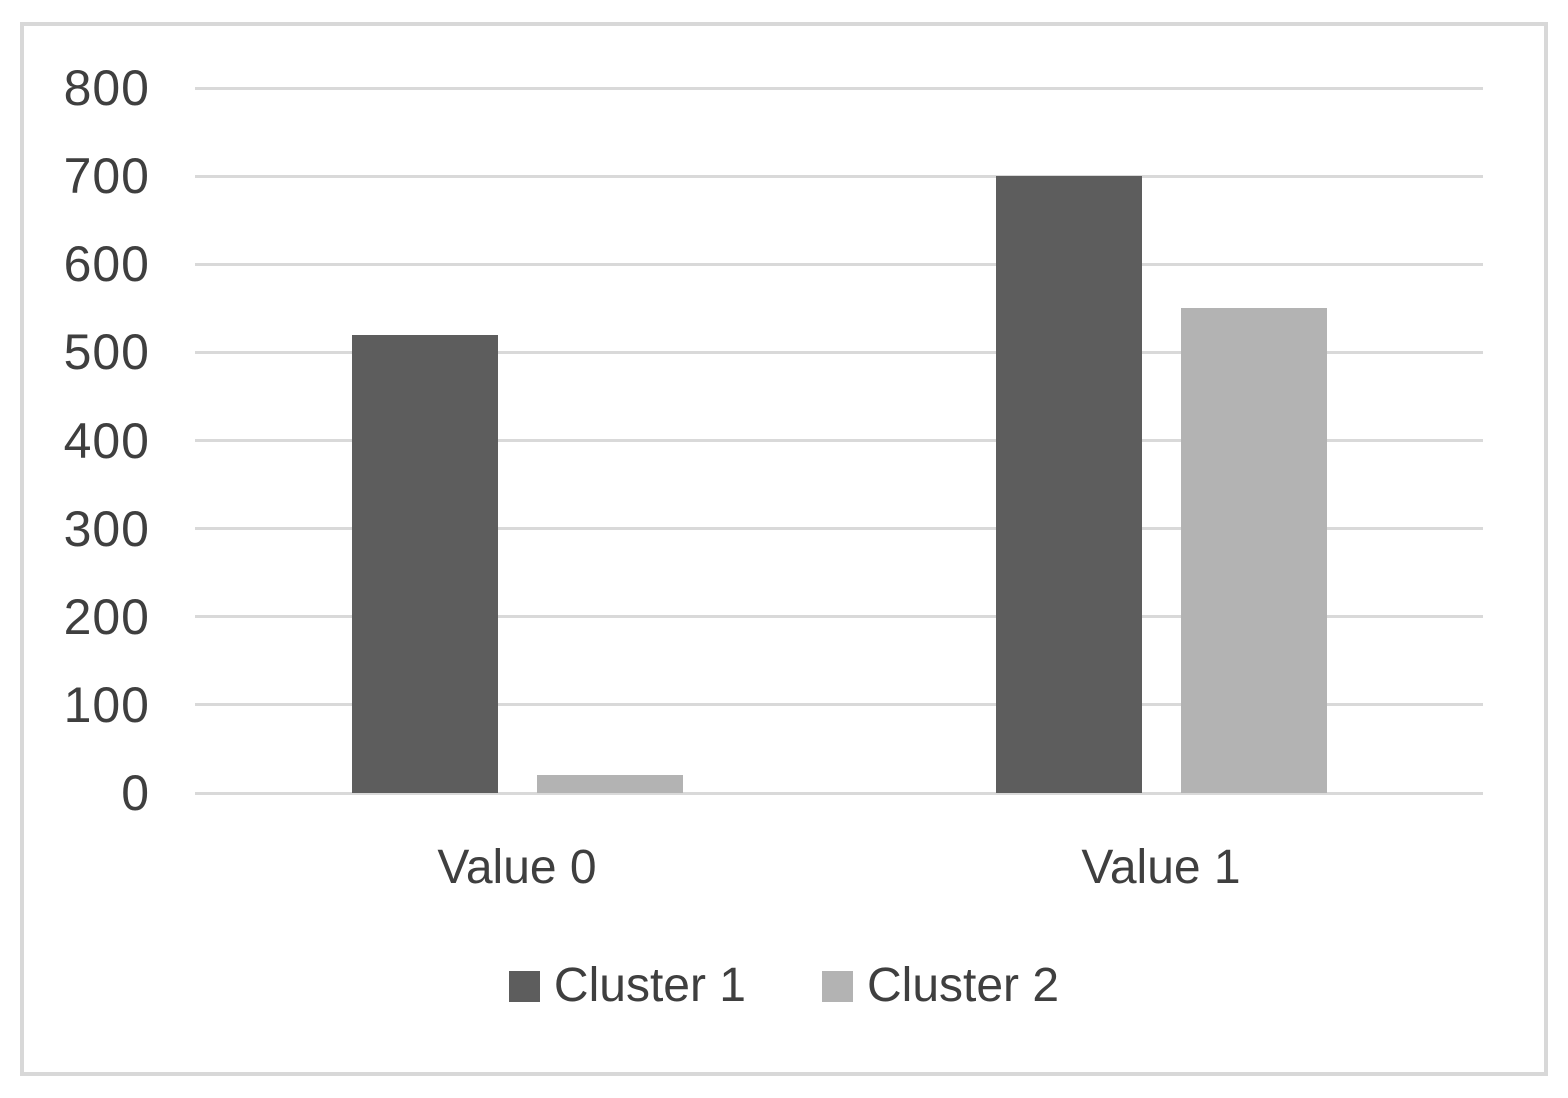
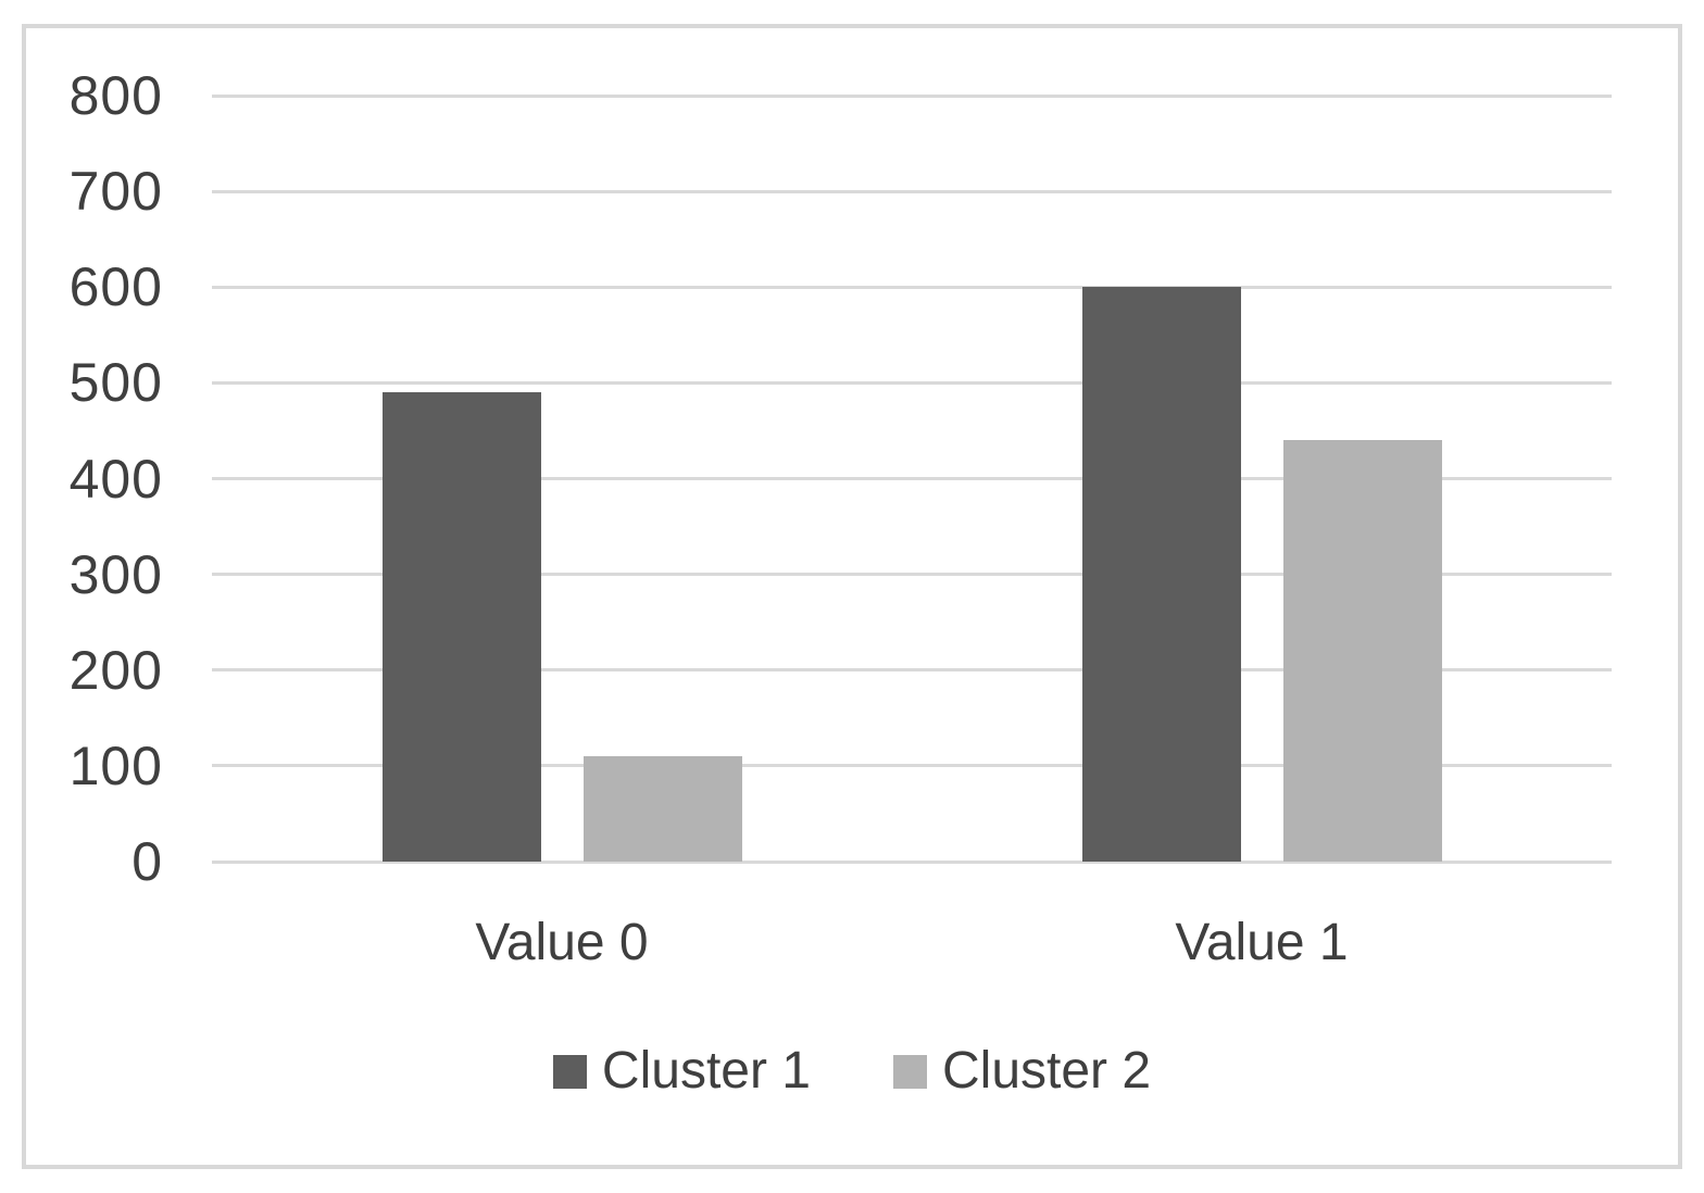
Cluster 1/Value 0: 520 -> 490
Cluster 2/Value 0: 20 -> 110
Cluster 1/Value 1: 700 -> 600
Cluster 2/Value 1: 550 -> 440
